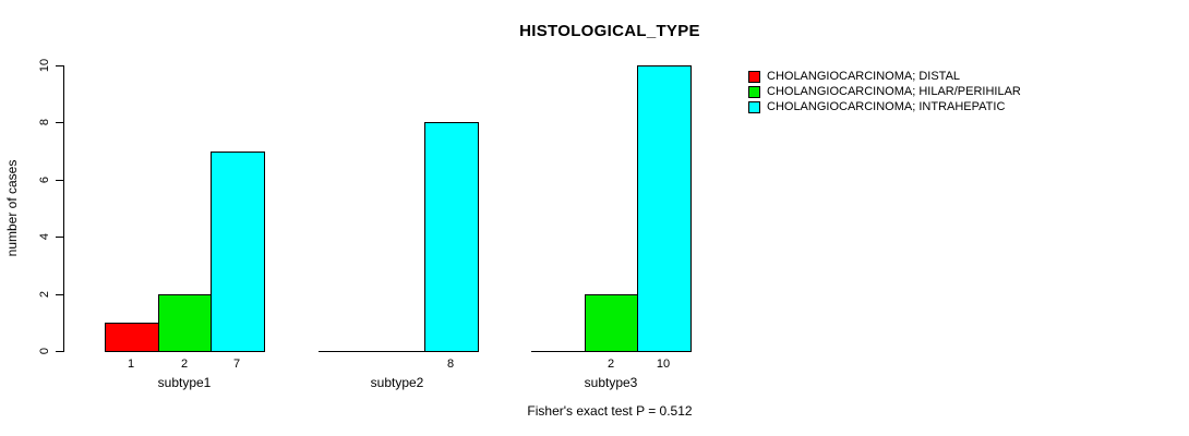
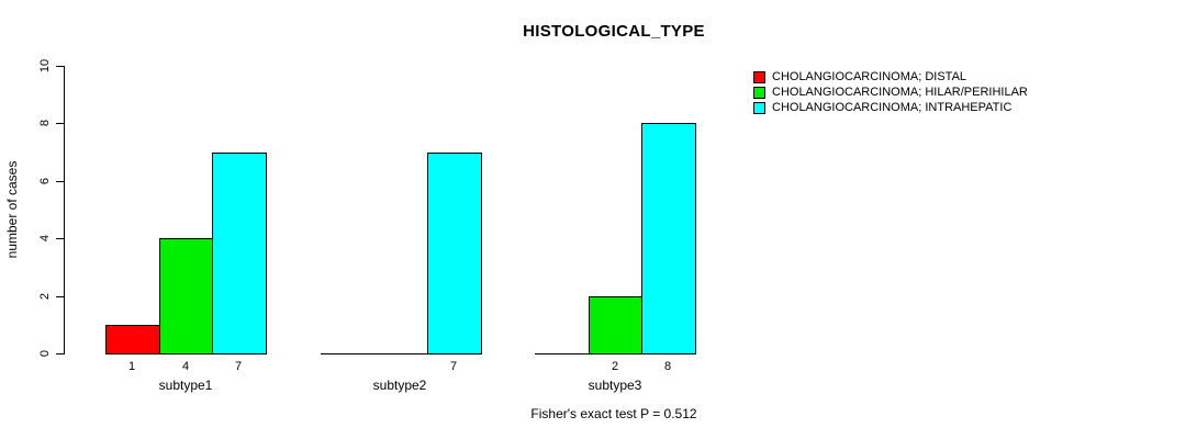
CHOLANGIOCARCINOMA; HILAR/PERIHILAR/subtype1: 2 -> 4
CHOLANGIOCARCINOMA; INTRAHEPATIC/subtype2: 8 -> 7
CHOLANGIOCARCINOMA; INTRAHEPATIC/subtype3: 10 -> 8
